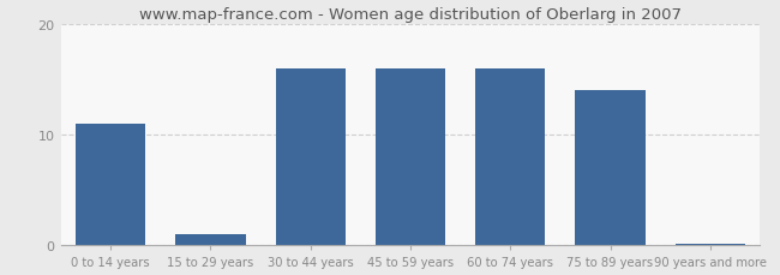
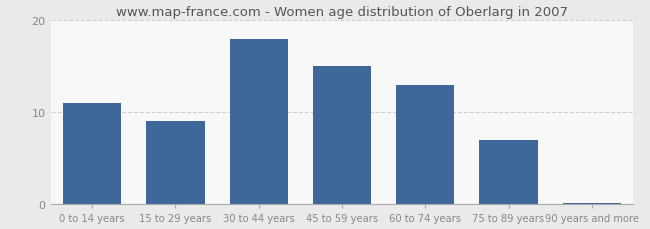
15 to 29 years: 1.0 -> 9.0
30 to 44 years: 16.0 -> 18.0
45 to 59 years: 16.0 -> 15.0
60 to 74 years: 16.0 -> 13.0
75 to 89 years: 14.0 -> 7.0
